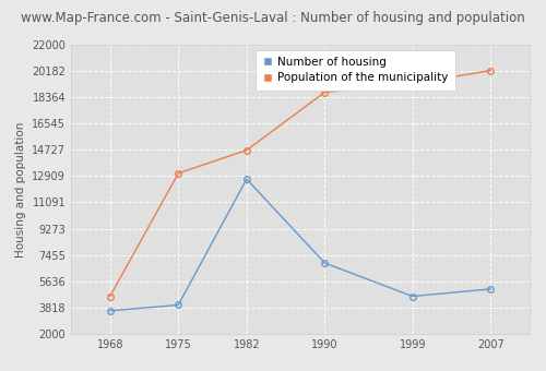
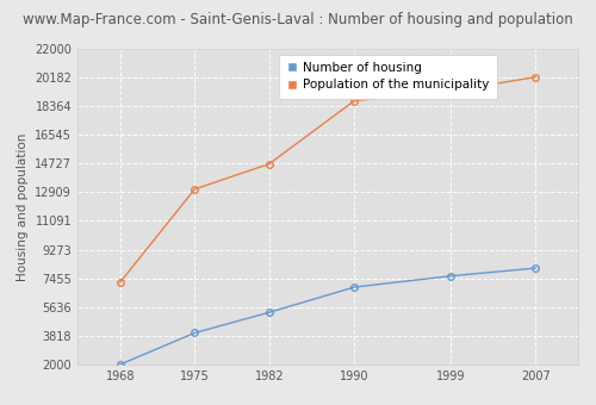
Number of housing/1968: 3600 -> 2000
Population of the municipality/1968: 4600 -> 7200
Number of housing/1982: 12700 -> 5300
Number of housing/1999: 4600 -> 7600
Number of housing/2007: 5100 -> 8100
